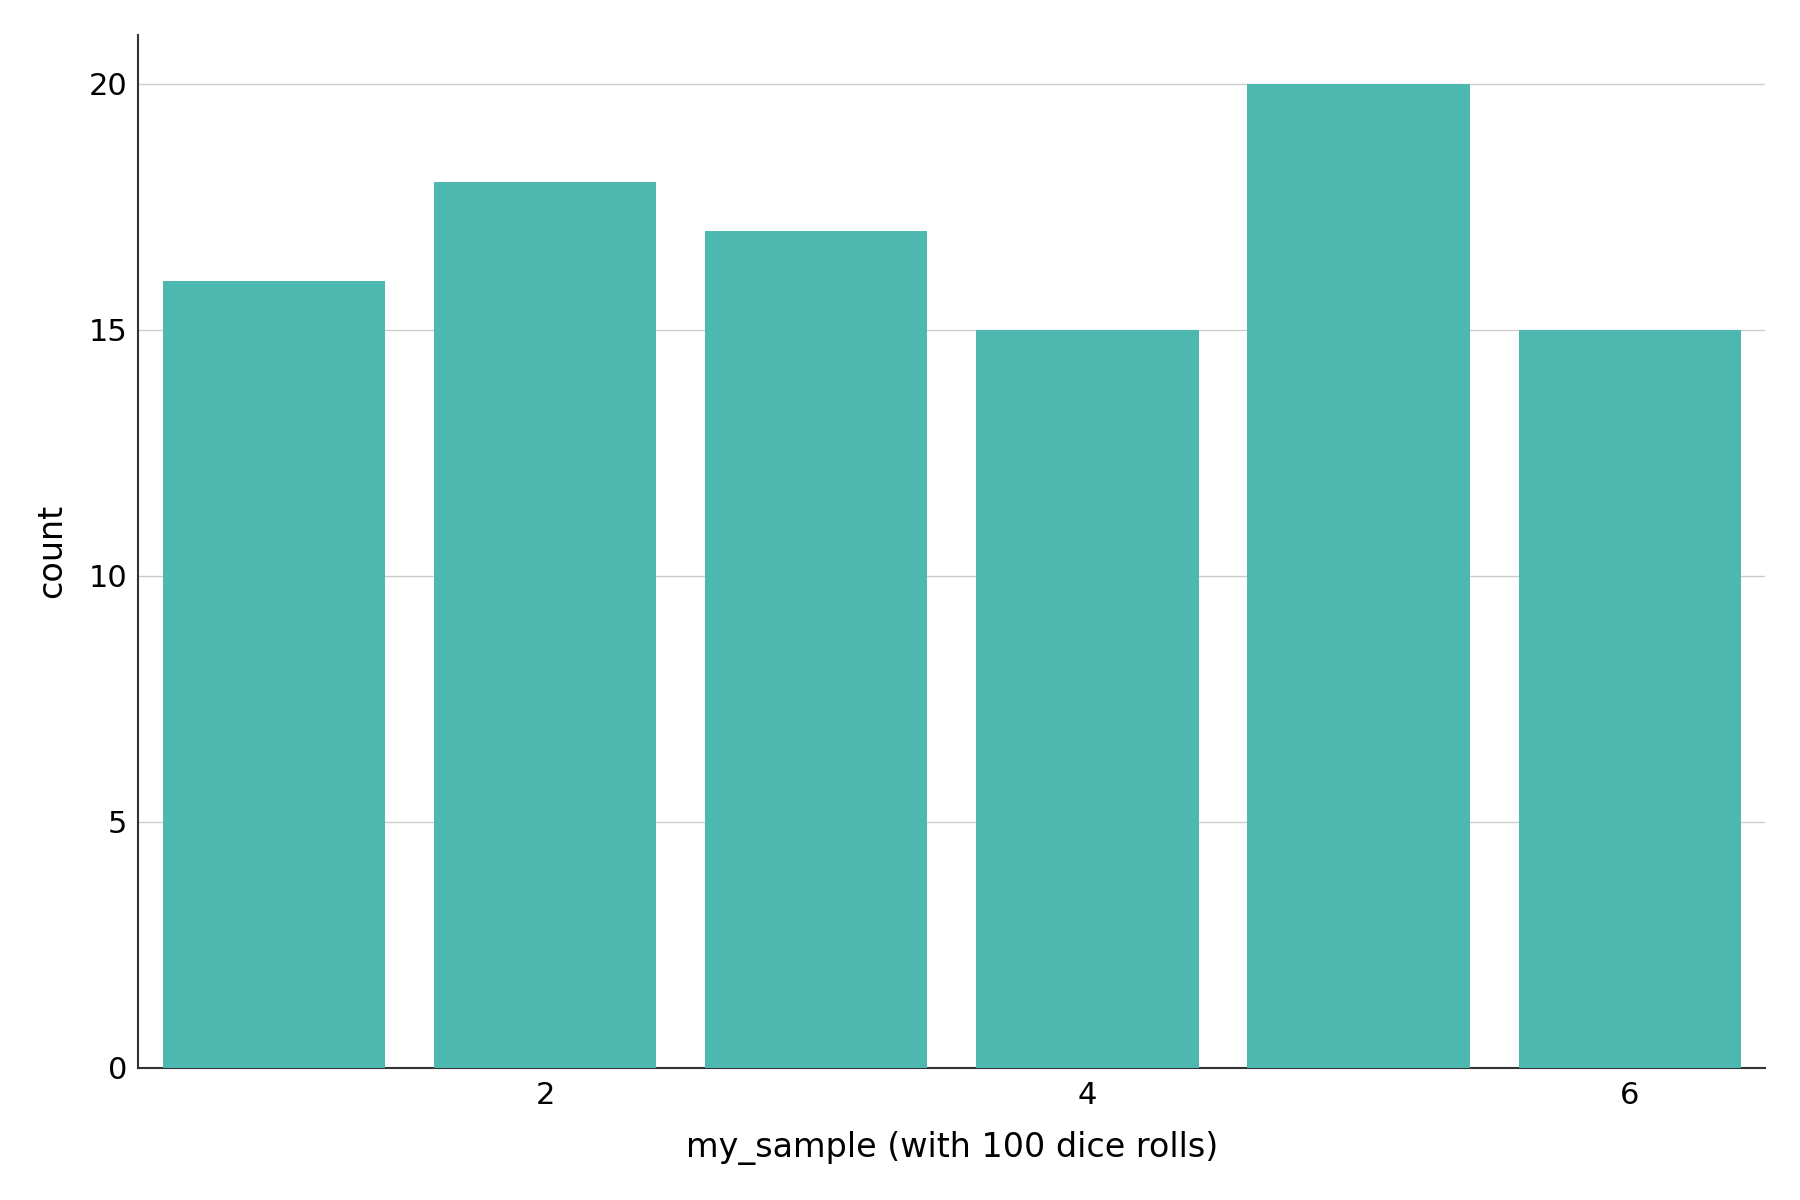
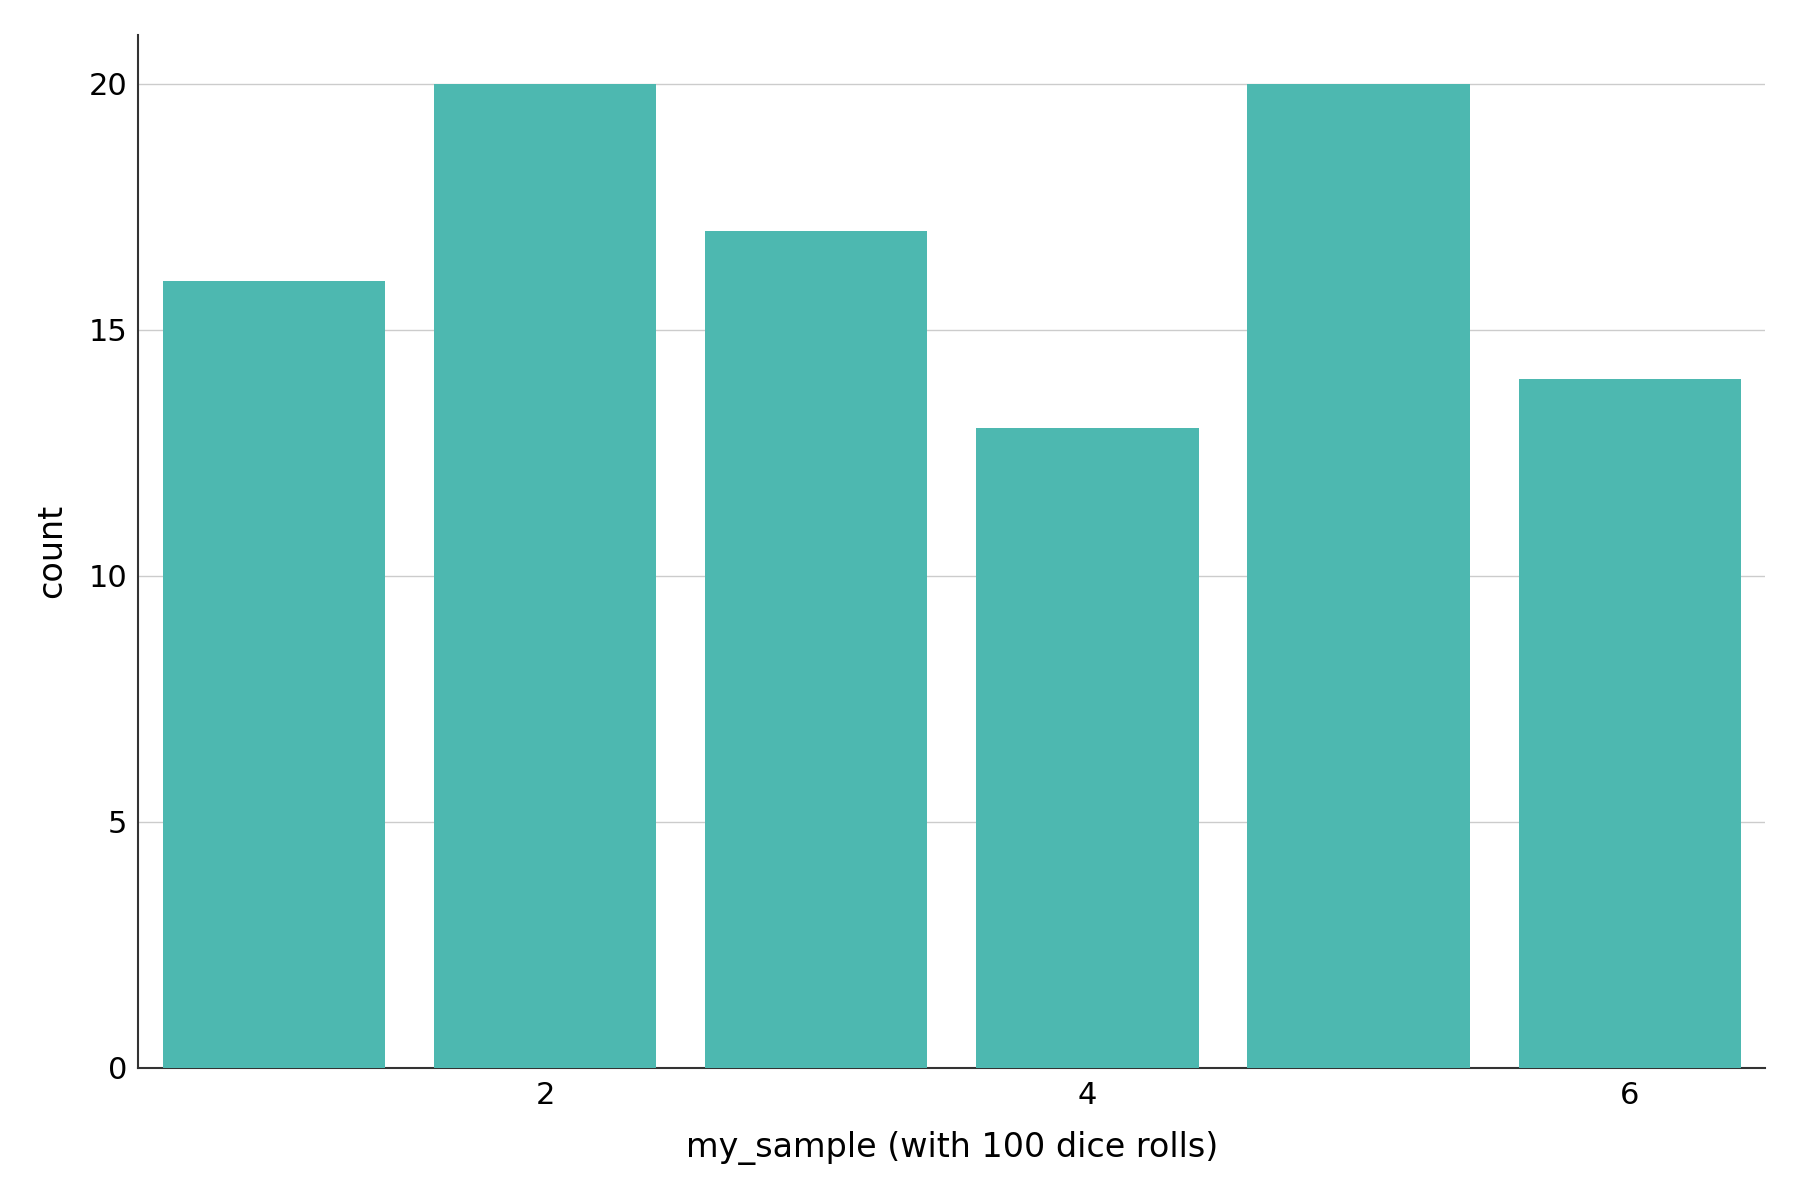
2: 18 -> 20
4: 15 -> 13
6: 15 -> 14
